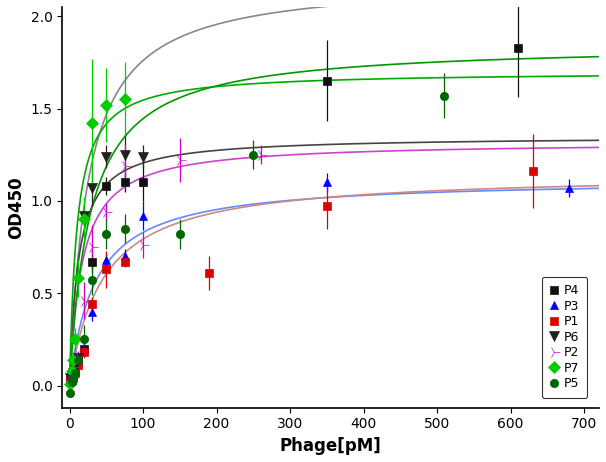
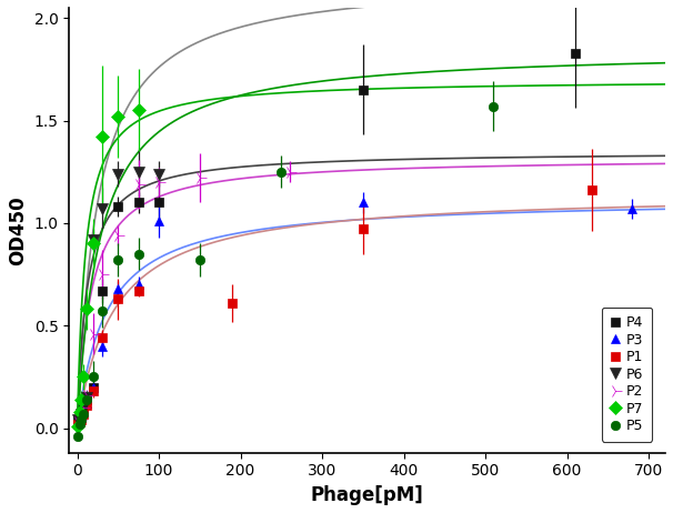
P3/100: 0.92 -> 1.01
P2/100: 0.76 -> 1.20
